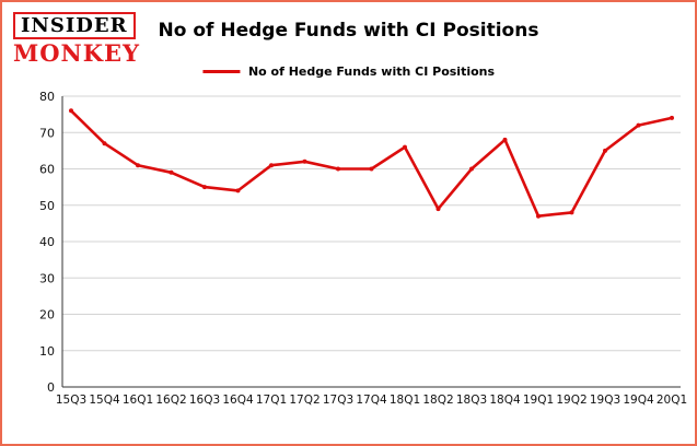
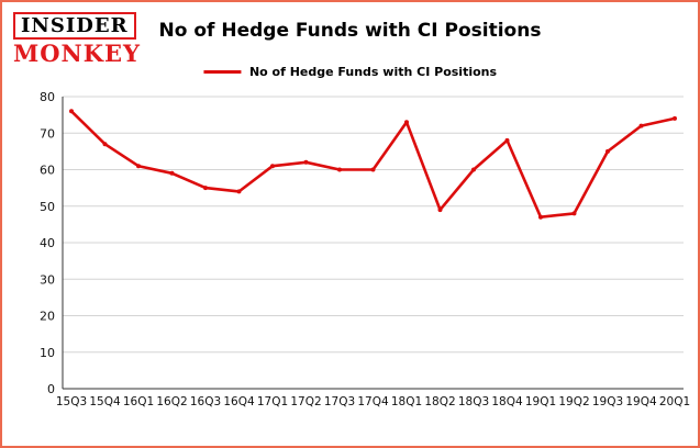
18Q1: 66 -> 73
